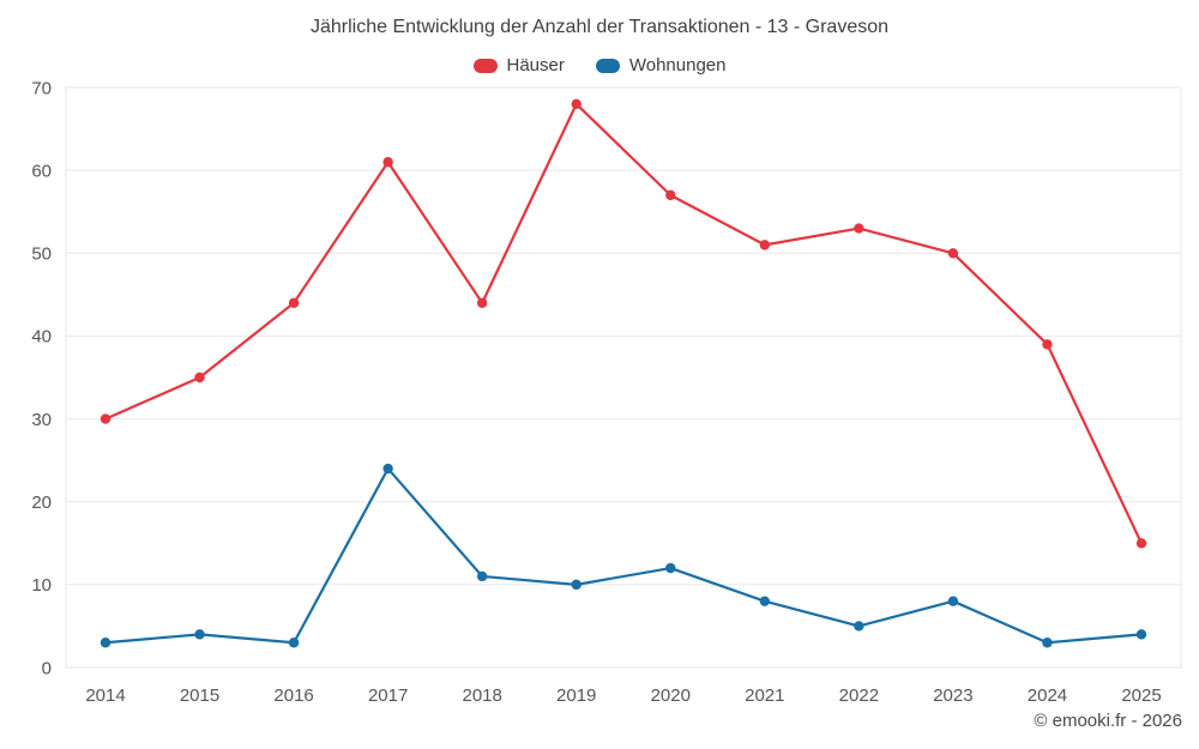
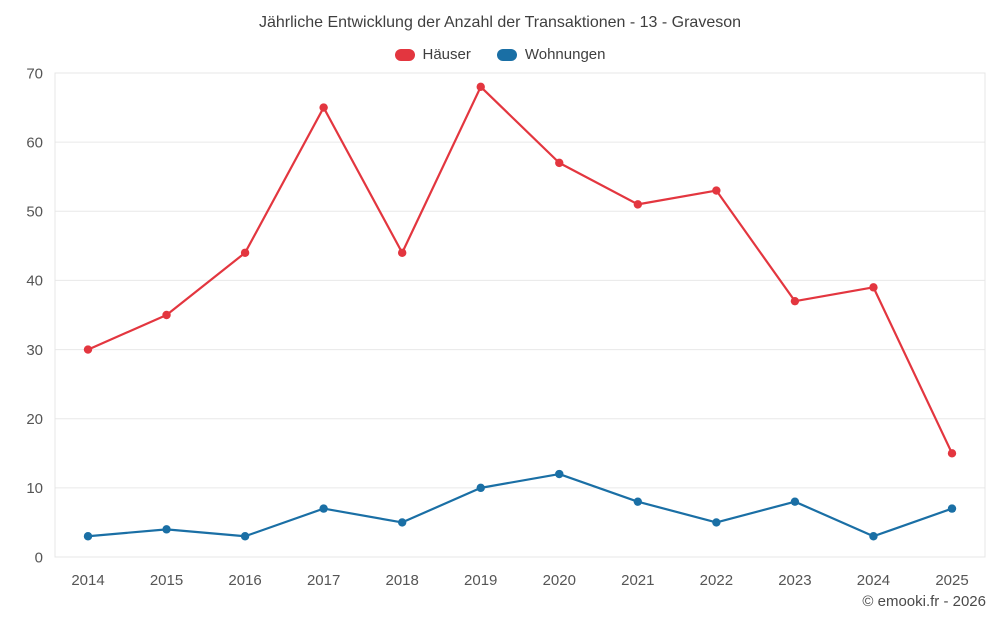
Häuser/2017: 61 -> 65
Wohnungen/2017: 24 -> 7
Wohnungen/2018: 11 -> 5
Häuser/2023: 50 -> 37
Wohnungen/2025: 4 -> 7
